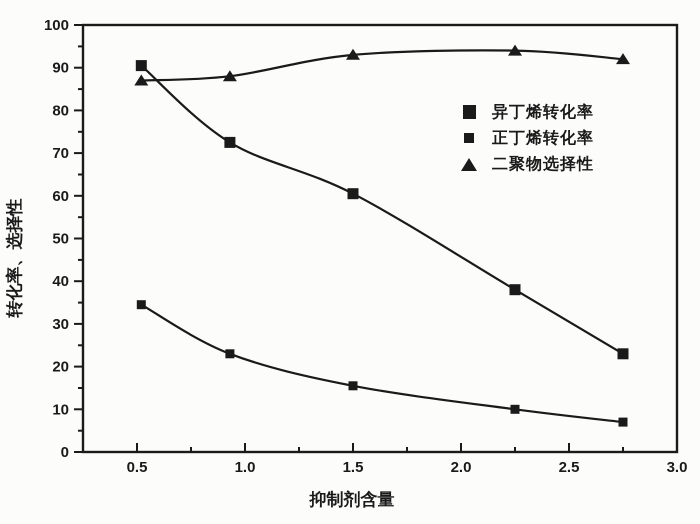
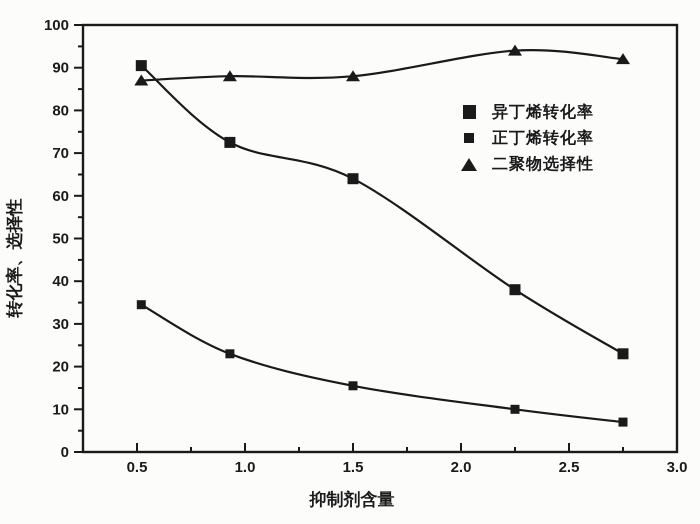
异丁烯转化率/1.5: 60 -> 64
二聚物选择性/1.5: 93 -> 88
